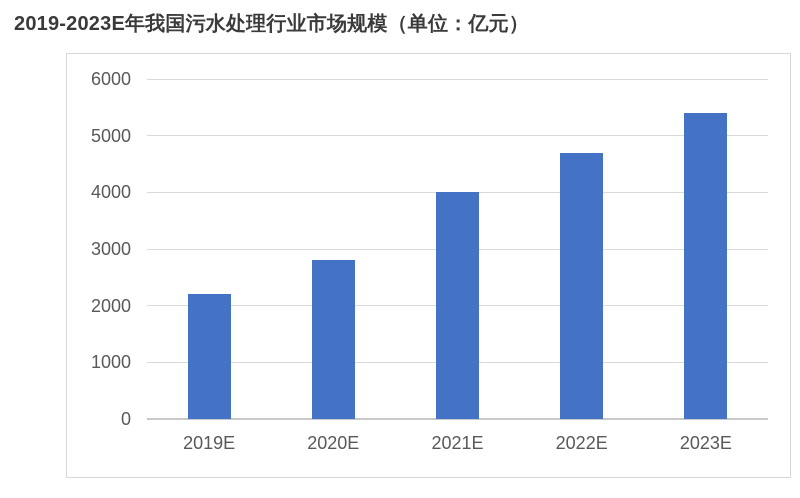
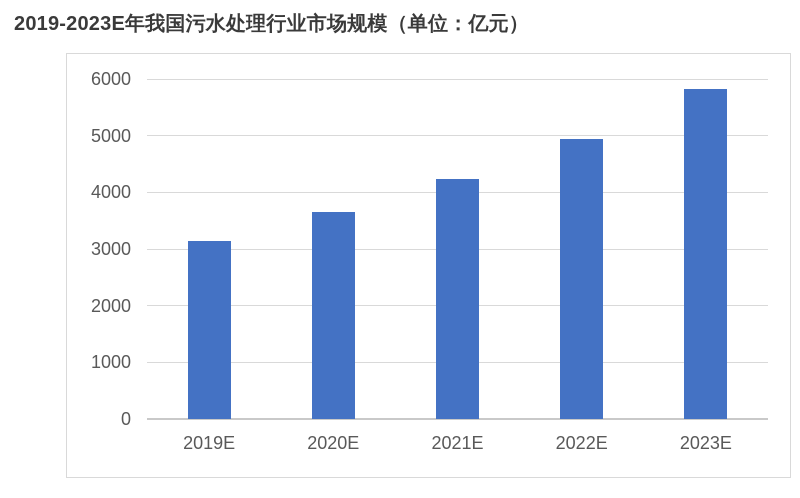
2019E: 2200 -> 3100
2020E: 2800 -> 3600
2021E: 4000 -> 4200
2022E: 4700 -> 5000
2023E: 5400 -> 5800
